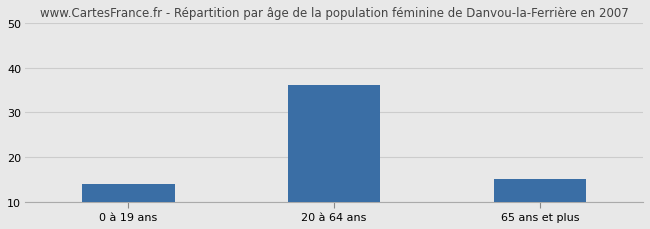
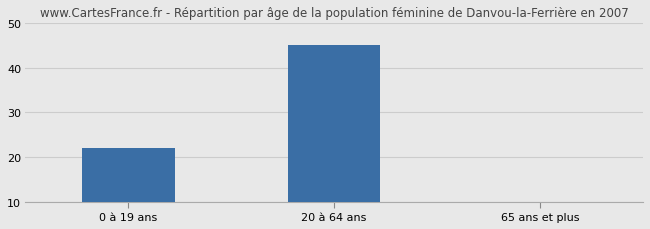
0 à 19 ans: 14 -> 22
20 à 64 ans: 36 -> 45
65 ans et plus: 15 -> 10
